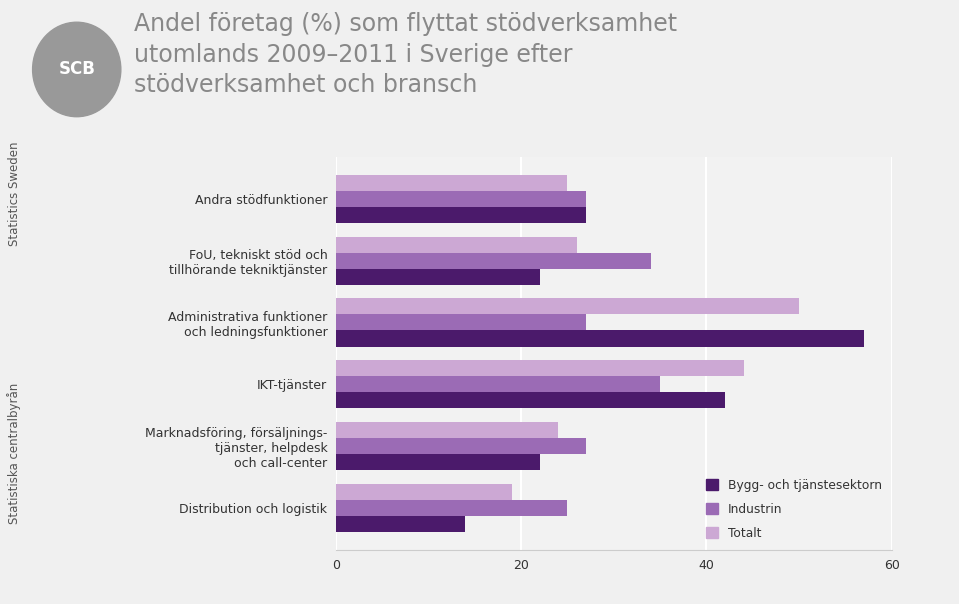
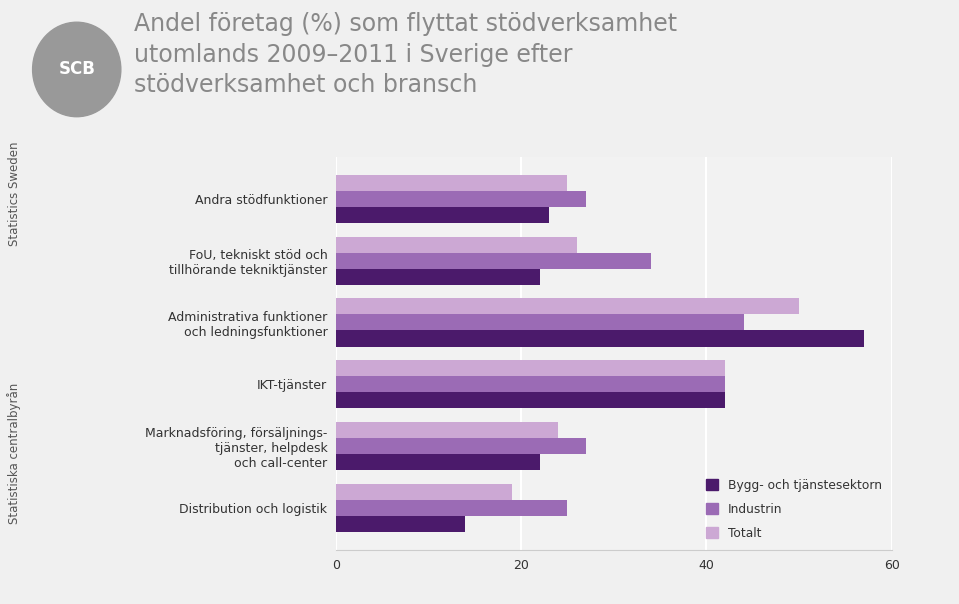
Bygg- och tjänstesektorn/Andra stödfunktioner: 27 -> 23
Industrin/Administrativa funktioner och ledningsfunktioner: 27 -> 44
Totalt/IKT-tjänster: 44 -> 42
Industrin/IKT-tjänster: 35 -> 42
